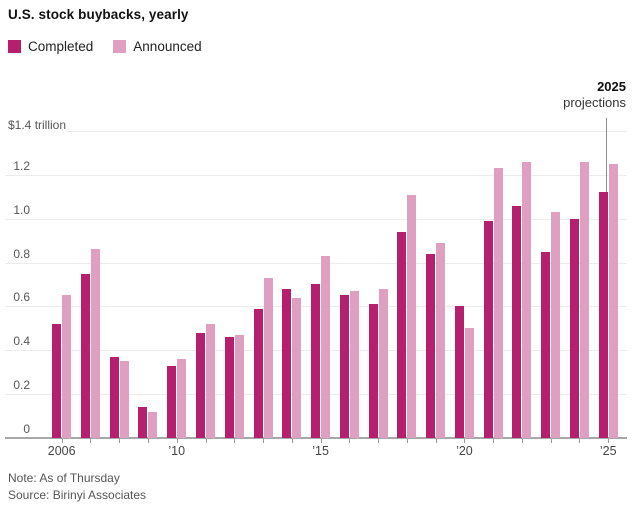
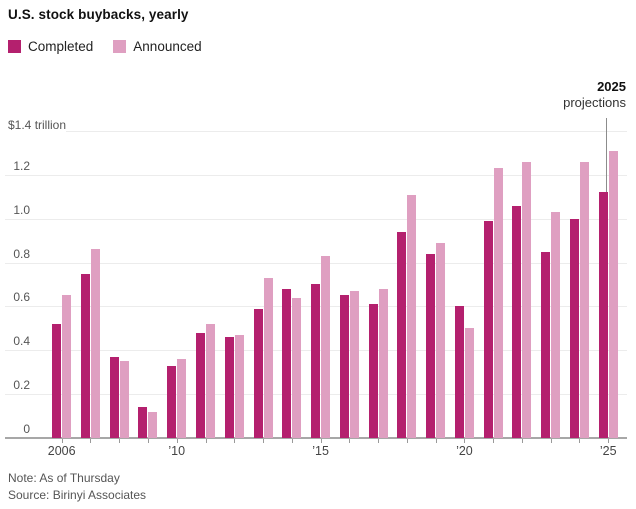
Announced/2025: 1.25 -> 1.31
